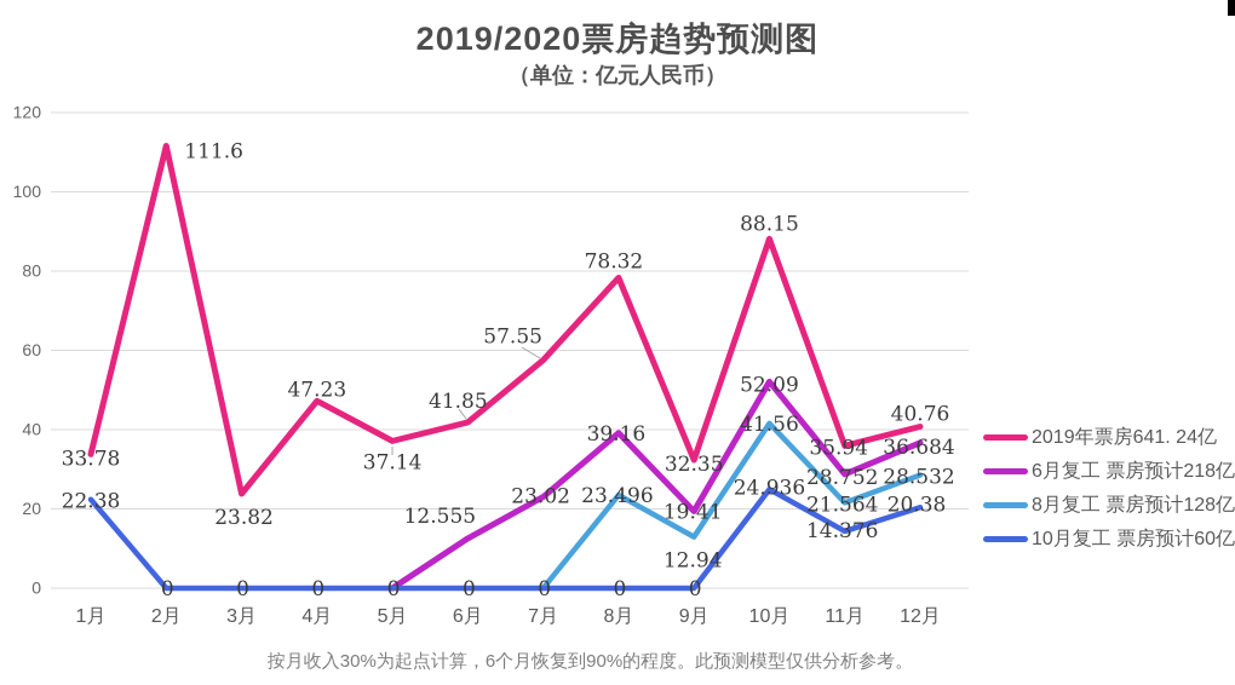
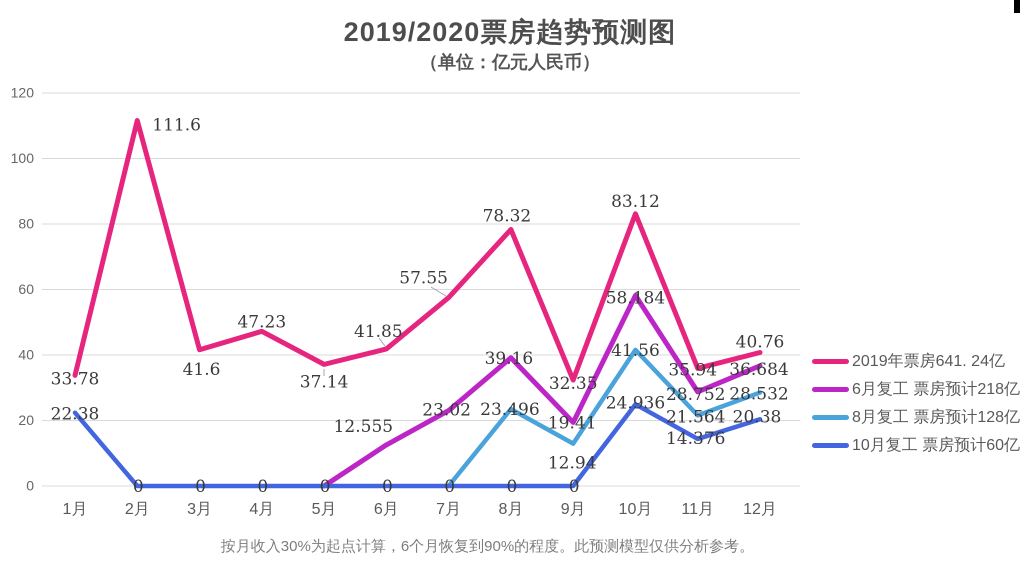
2019年票房641. 24亿/3月: 23.82 -> 41.6
2019年票房641. 24亿/10月: 88.15 -> 83.12
6月复工 票房预计218亿/10月: 52.09 -> 58.184
